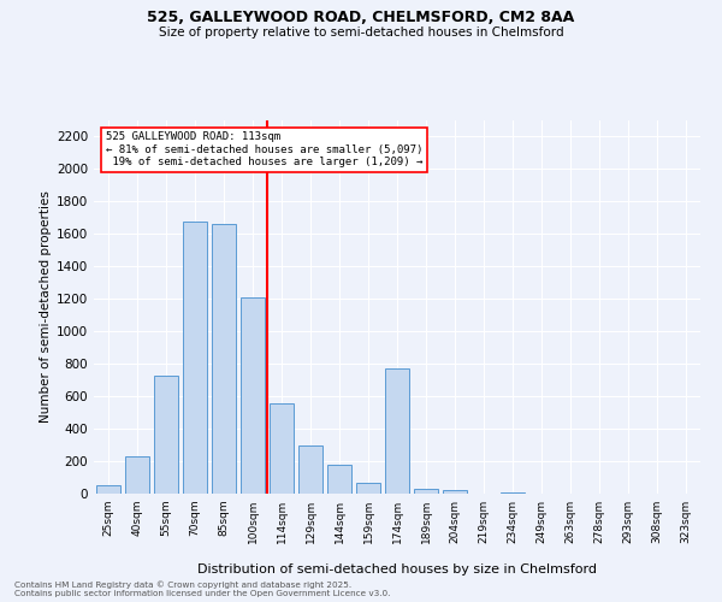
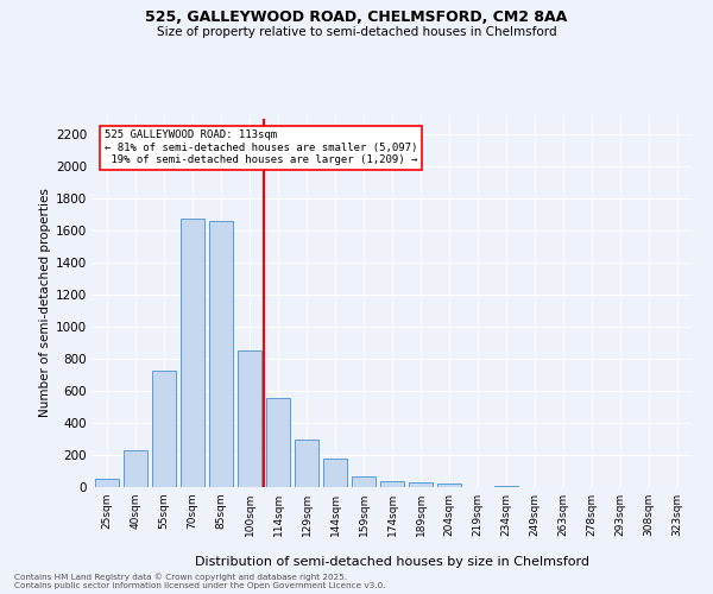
100sqm: 1210 -> 850
174sqm: 770 -> 40
